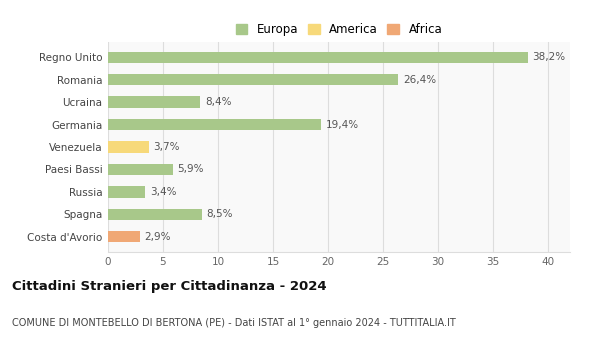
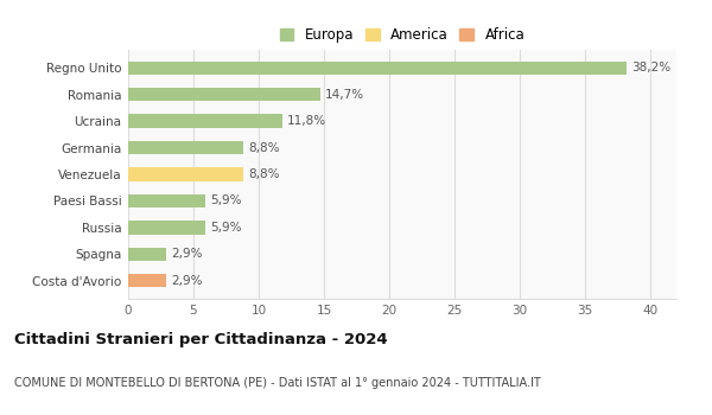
Romania: 26,4% -> 14,7%
Ucraina: 8,4% -> 11,8%
Germania: 19,4% -> 8,8%
Venezuela: 3,7% -> 8,8%
Russia: 3,4% -> 5,9%
Spagna: 8,5% -> 2,9%
